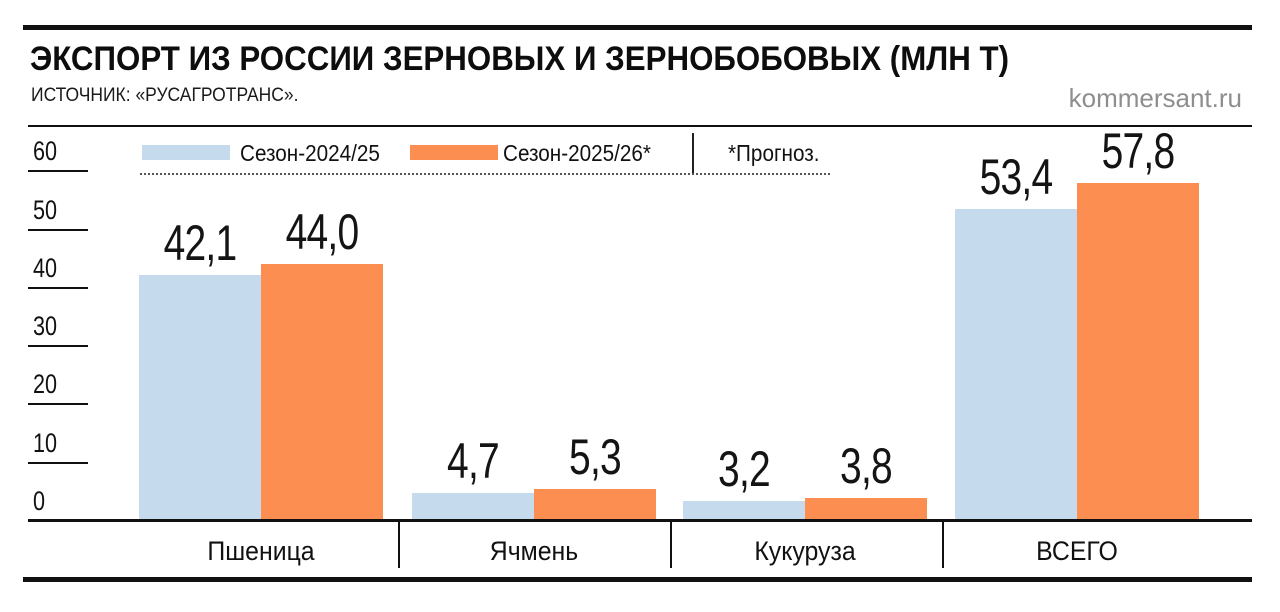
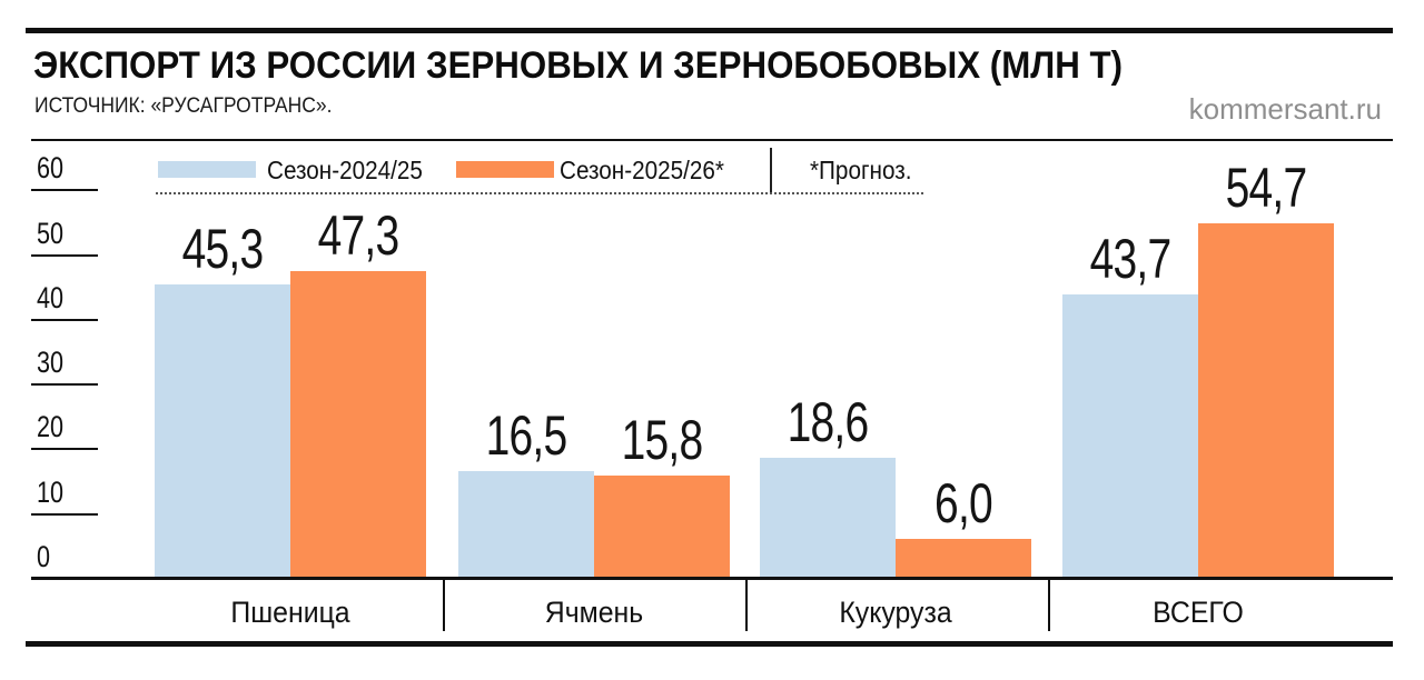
Сезон-2024/25/Пшеница: 42,1 -> 45,3
Сезон-2025/26*/Пшеница: 44,0 -> 47,3
Сезон-2024/25/Ячмень: 4,7 -> 16,5
Сезон-2025/26*/Ячмень: 5,3 -> 15,8
Сезон-2024/25/Кукуруза: 3,2 -> 18,6
Сезон-2025/26*/Кукуруза: 3,8 -> 6,0
Сезон-2024/25/ВСЕГО: 53,4 -> 43,7
Сезон-2025/26*/ВСЕГО: 57,8 -> 54,7
